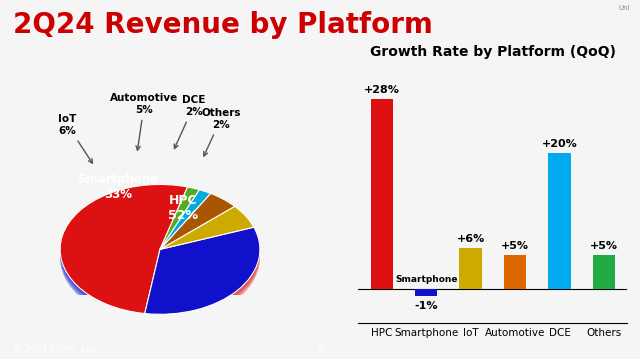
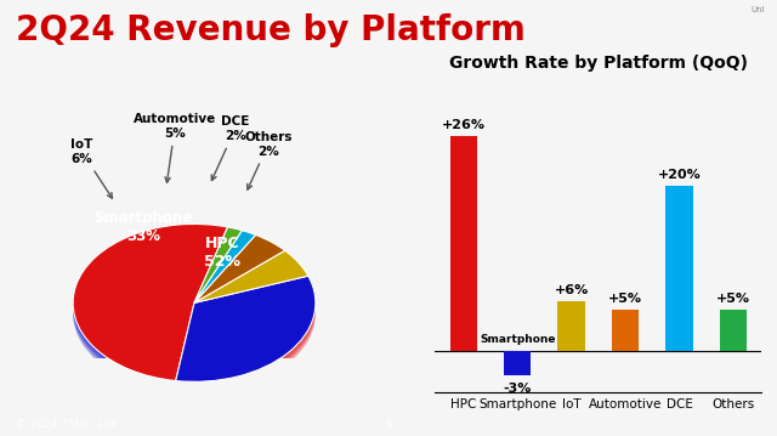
HPC: +28% -> +26%
Smartphone: -1% -> -3%
